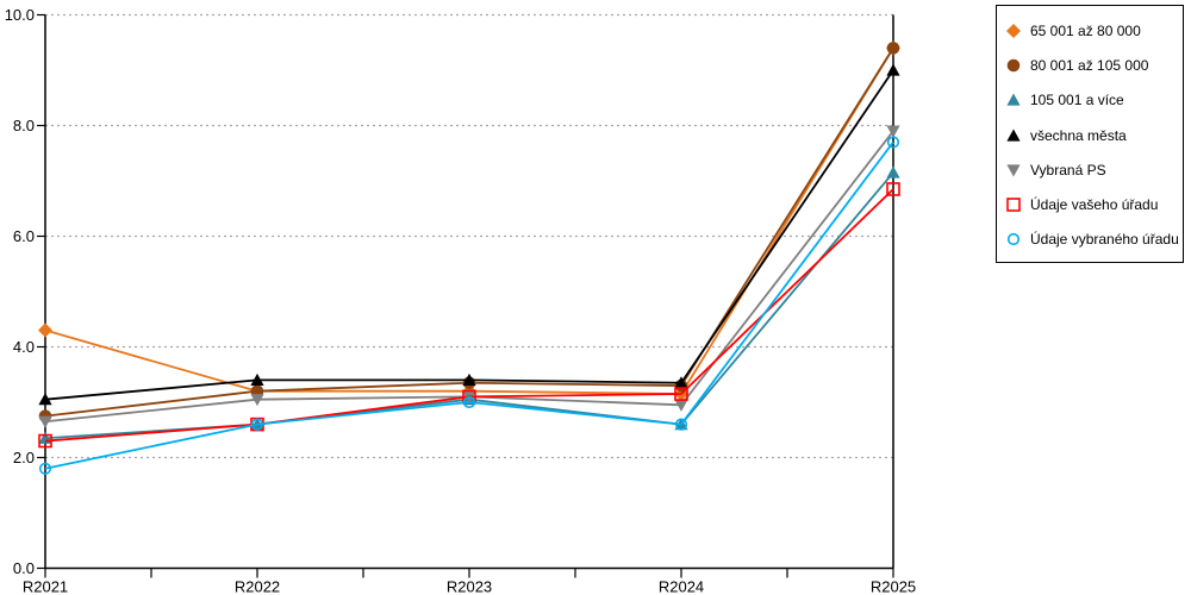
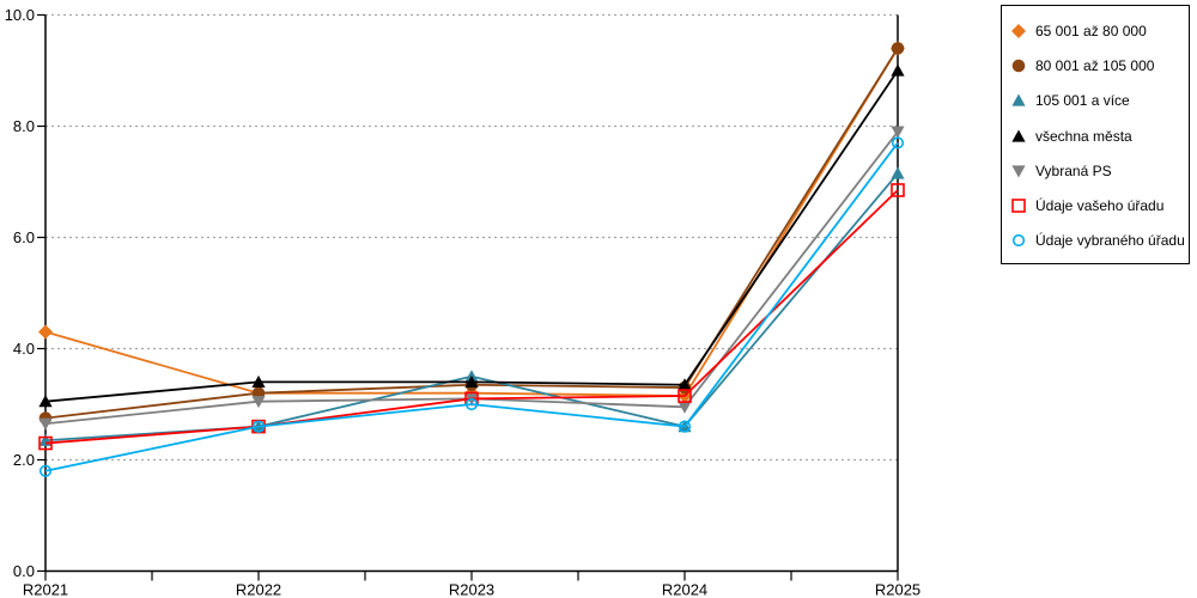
105 001 a více/R2023: 3.0 -> 3.5
